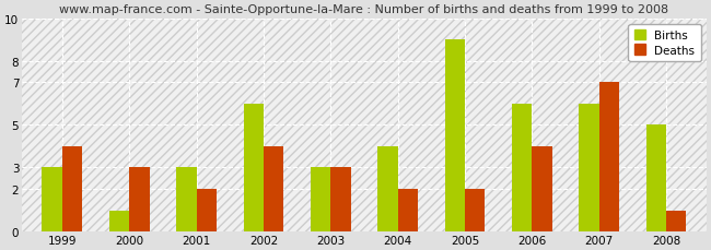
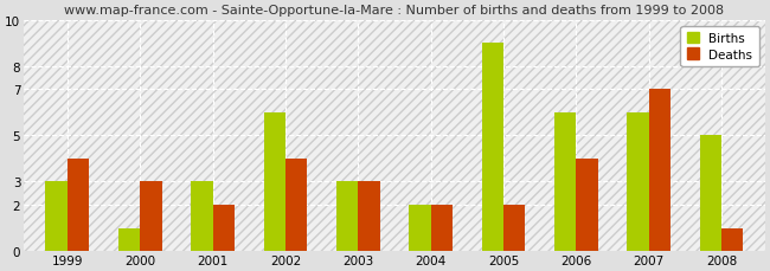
Births/2004: 4 -> 2
